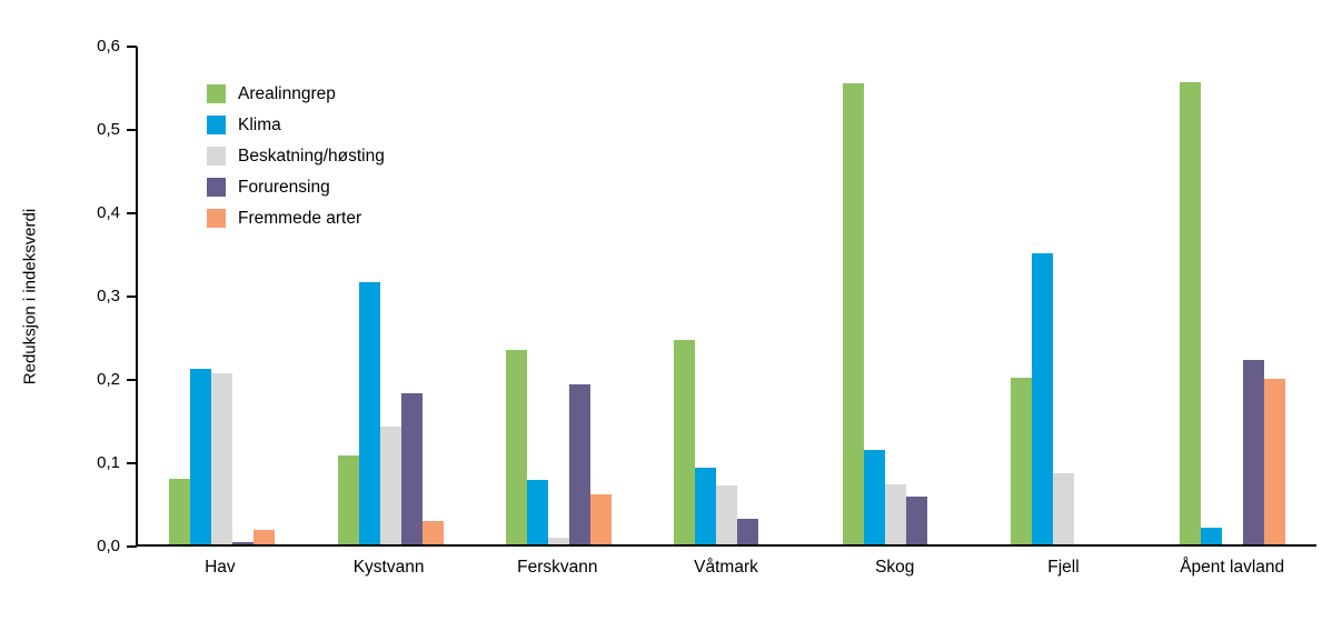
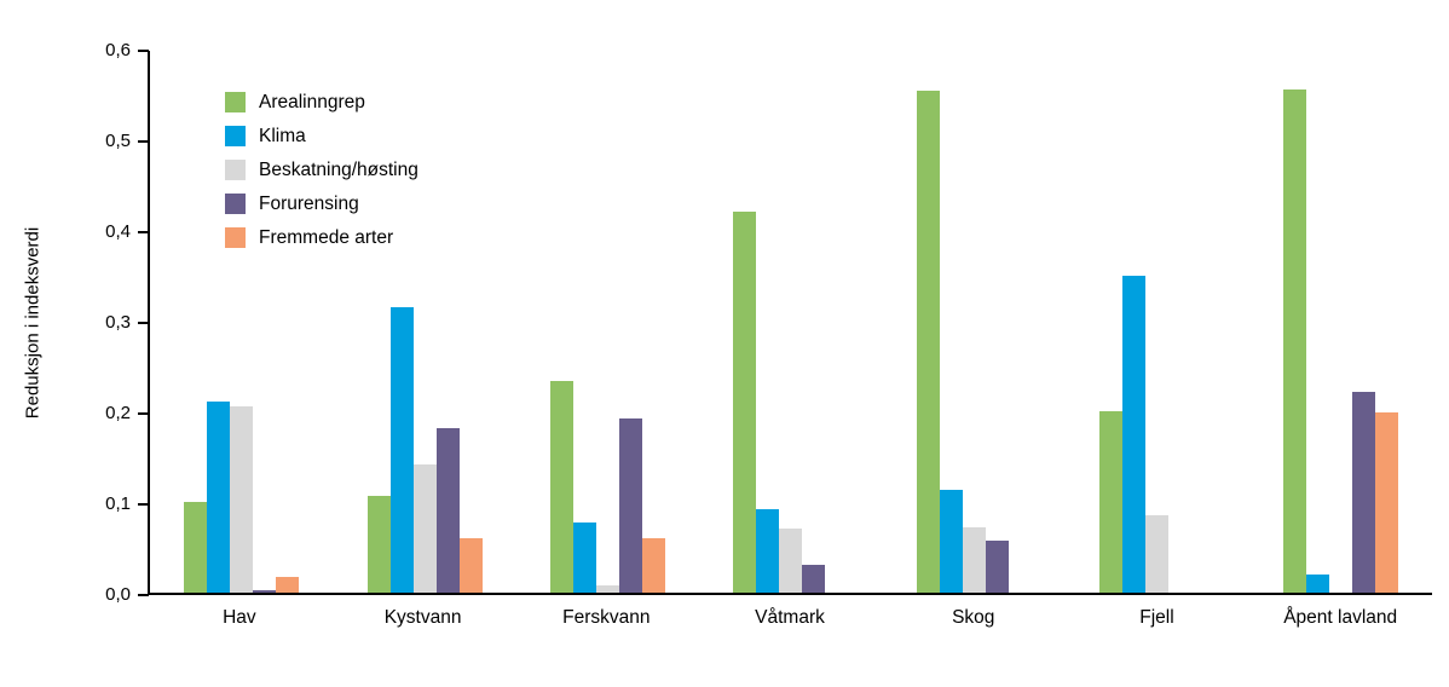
Arealinngrep/Hav: 0,08 -> 0,10
Fremmede arter/Kystvann: 0,03 -> 0,06
Arealinngrep/Våtmark: 0,24 -> 0,42
